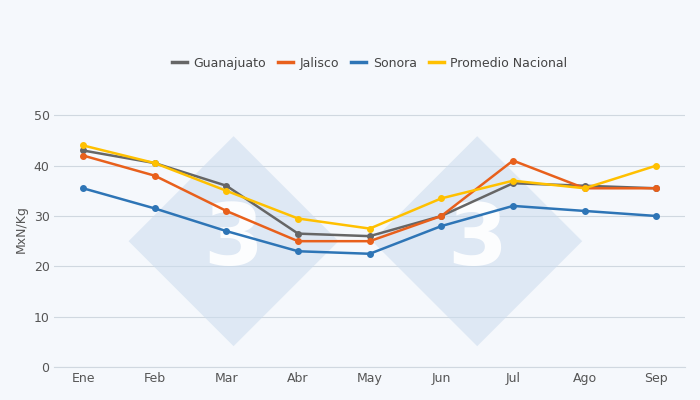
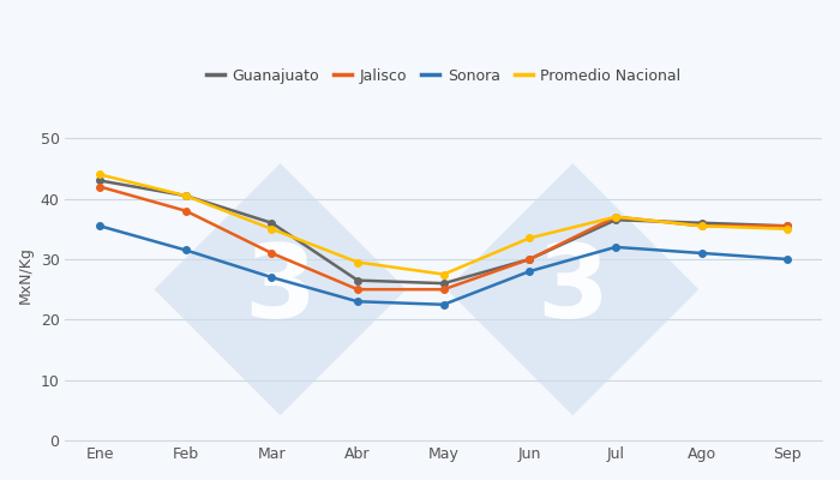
Jalisco/Jul: 41.0 -> 37.0
Promedio Nacional/Sep: 40.0 -> 35.0
